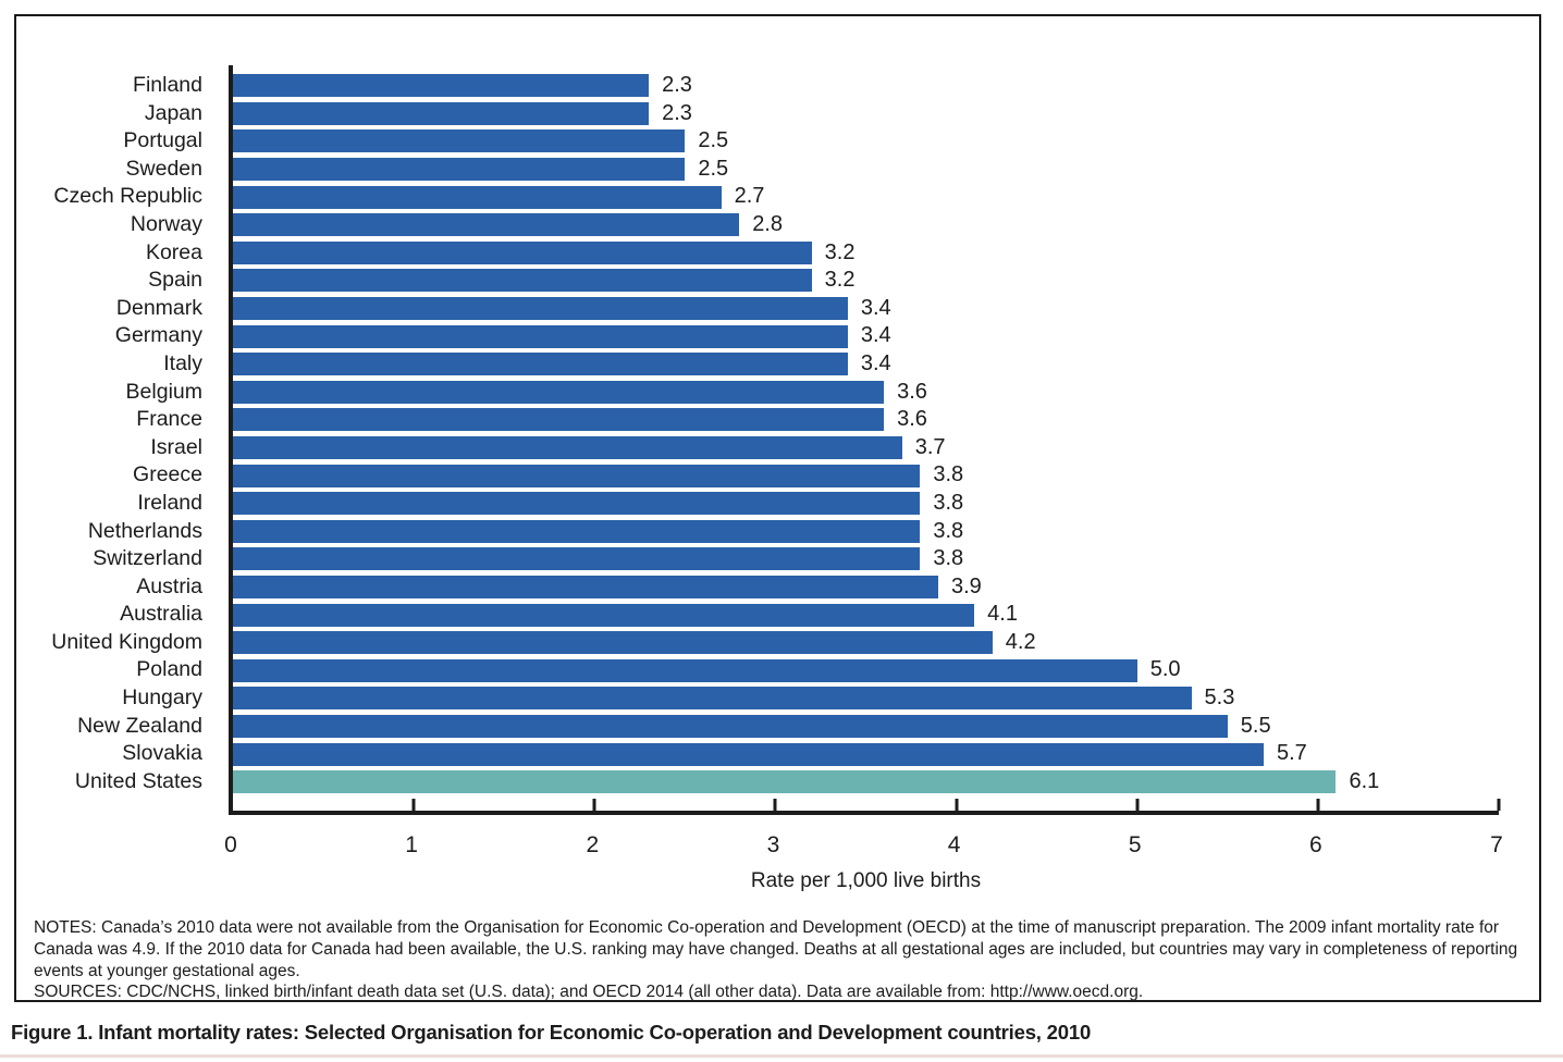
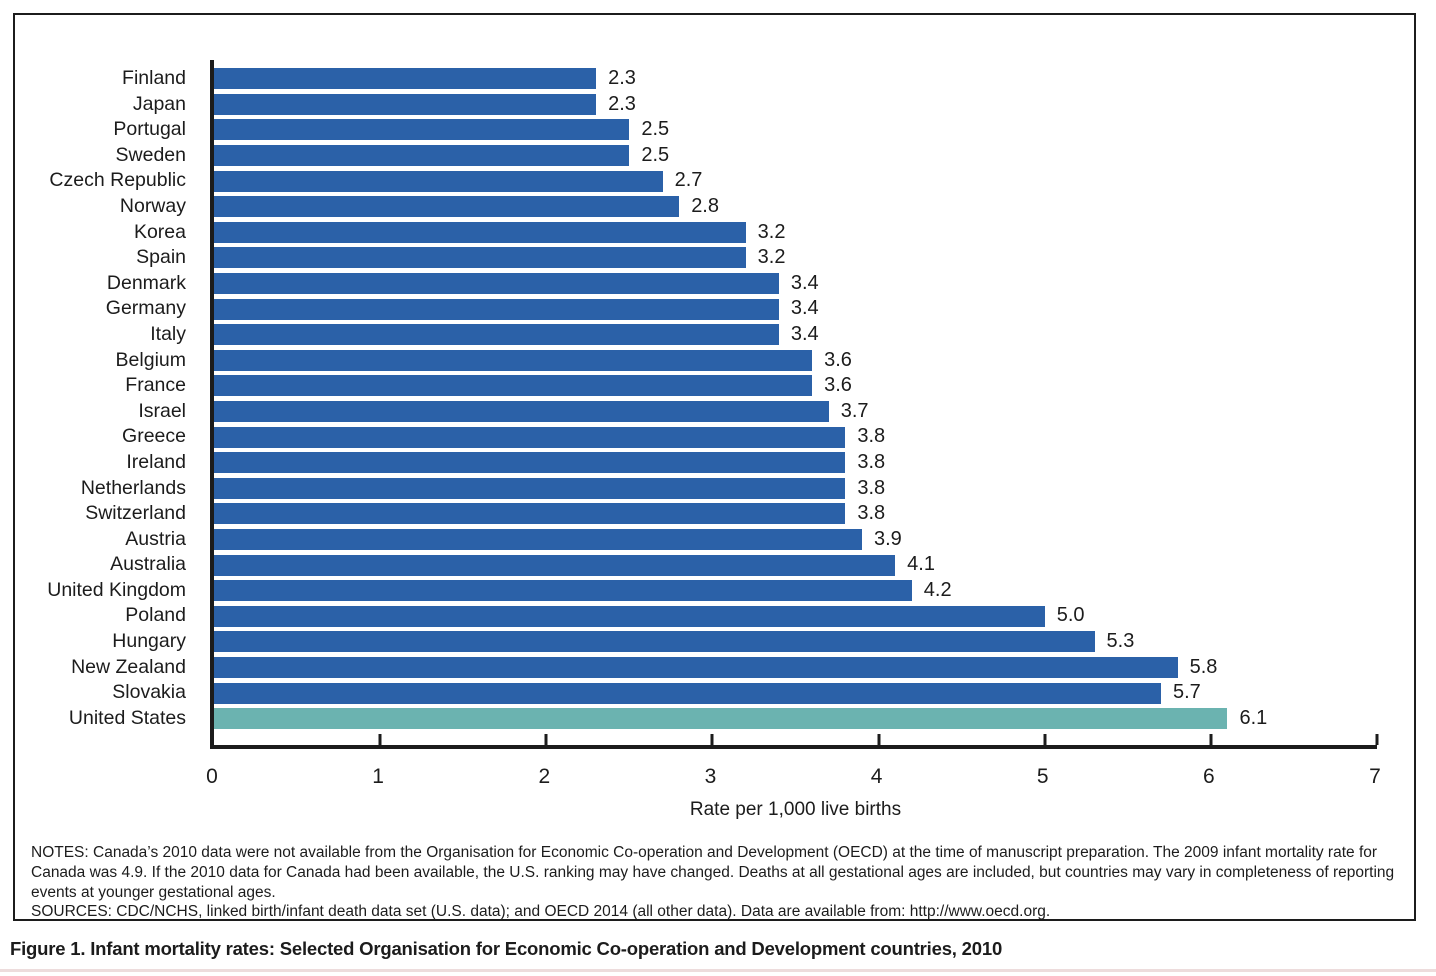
New Zealand: 5.5 -> 5.8
